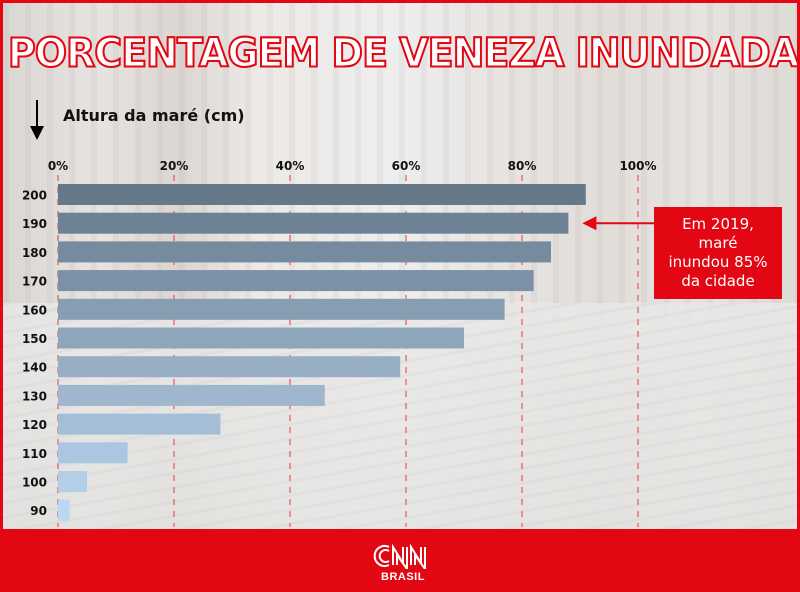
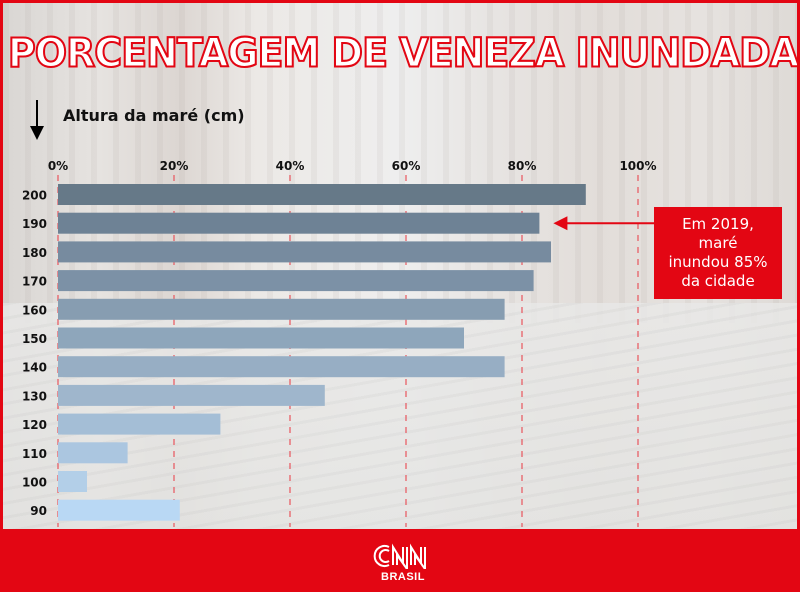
190: 88% -> 83%
140: 59% -> 77%
90: 2% -> 21%
